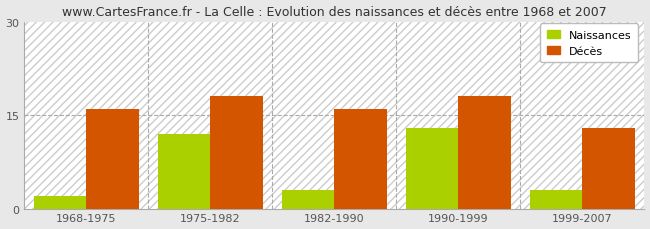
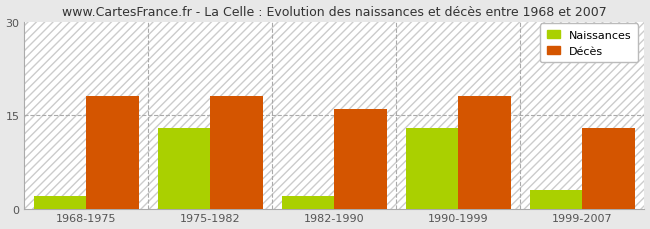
Décès/1968-1975: 16 -> 18
Naissances/1975-1982: 12 -> 13
Naissances/1982-1990: 3 -> 2
